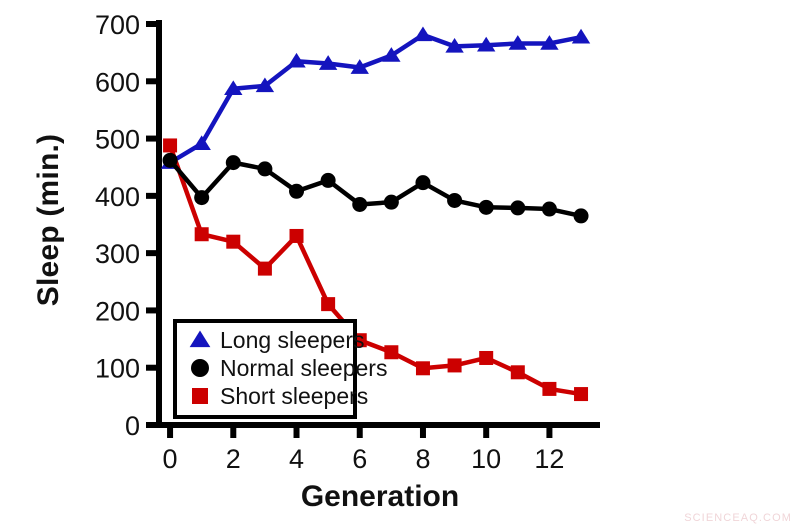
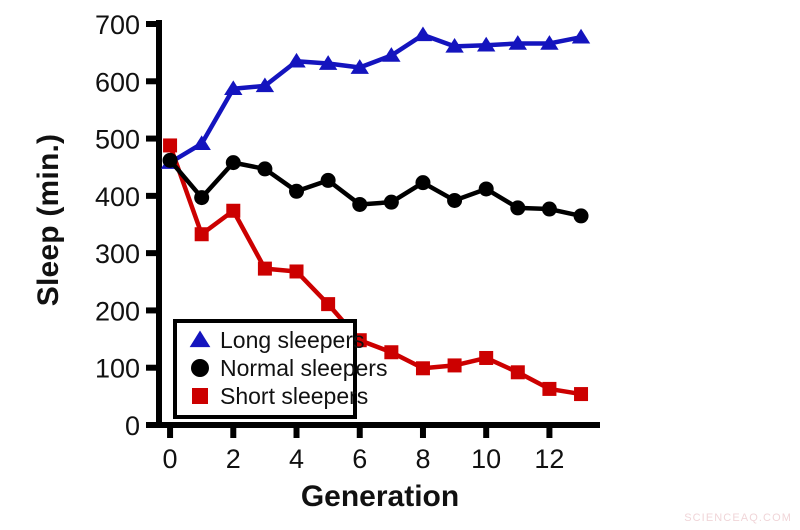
Short sleepers/2: 320 -> 370
Short sleepers/4: 330 -> 270
Normal sleepers/10: 380 -> 410
